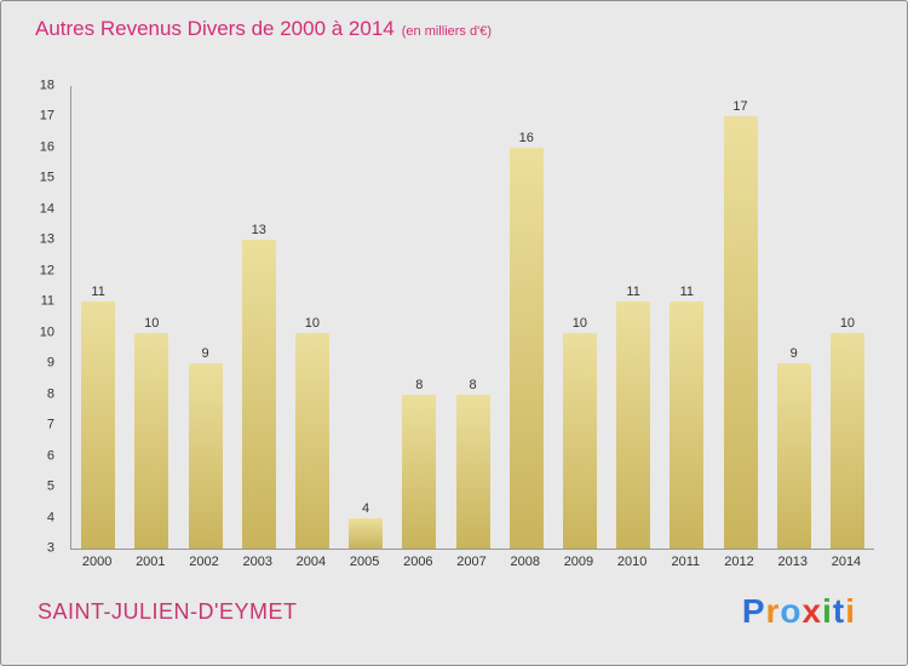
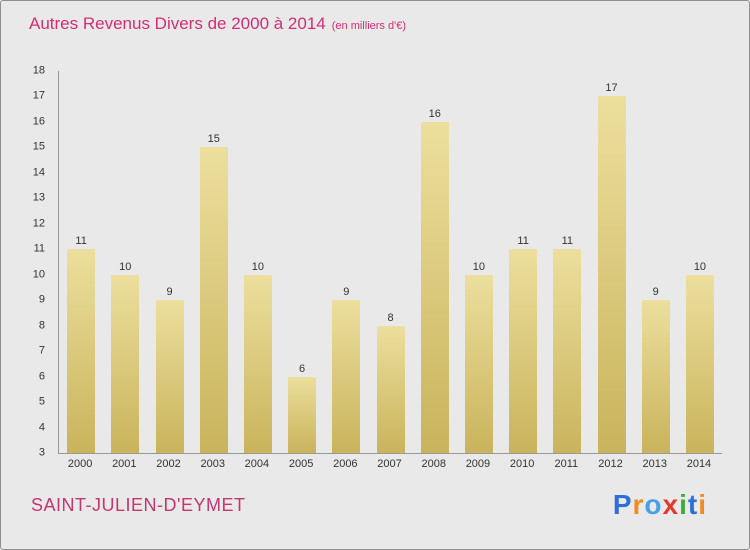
2003: 13 -> 15
2005: 4 -> 6
2006: 8 -> 9
